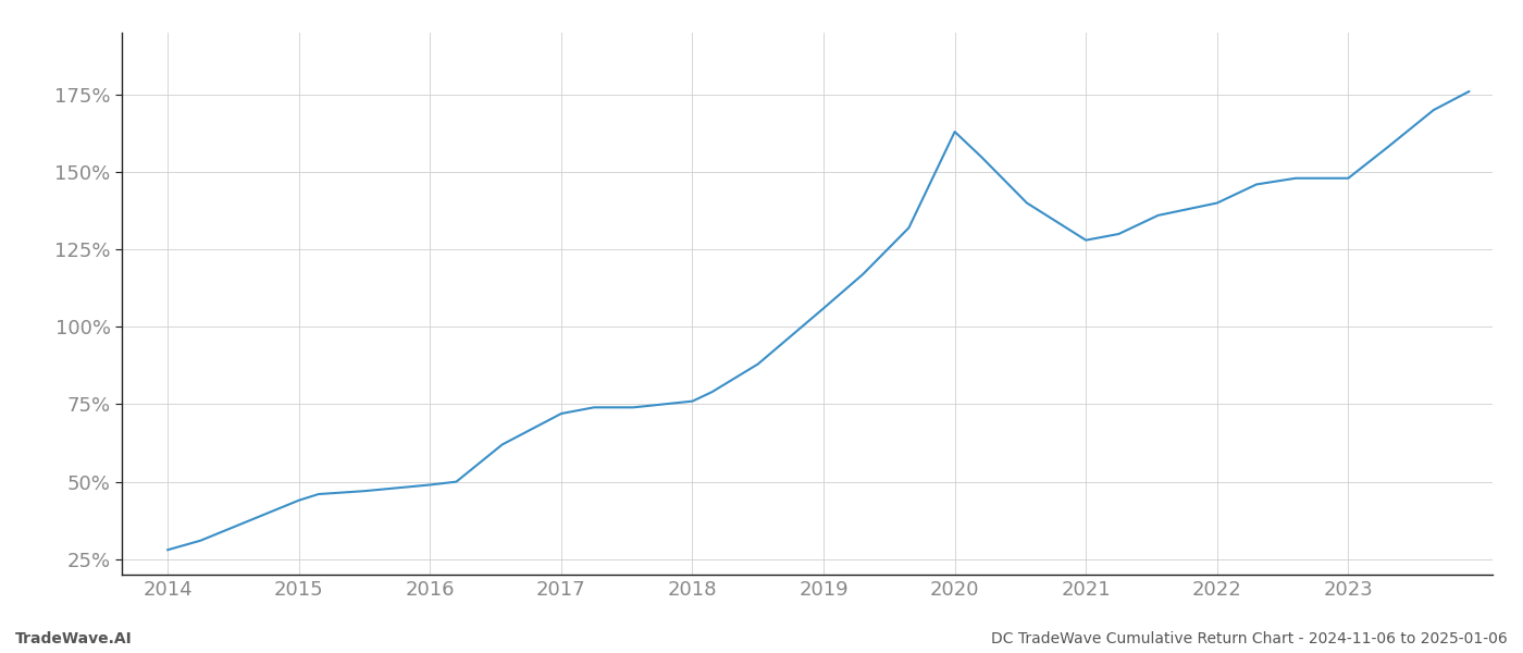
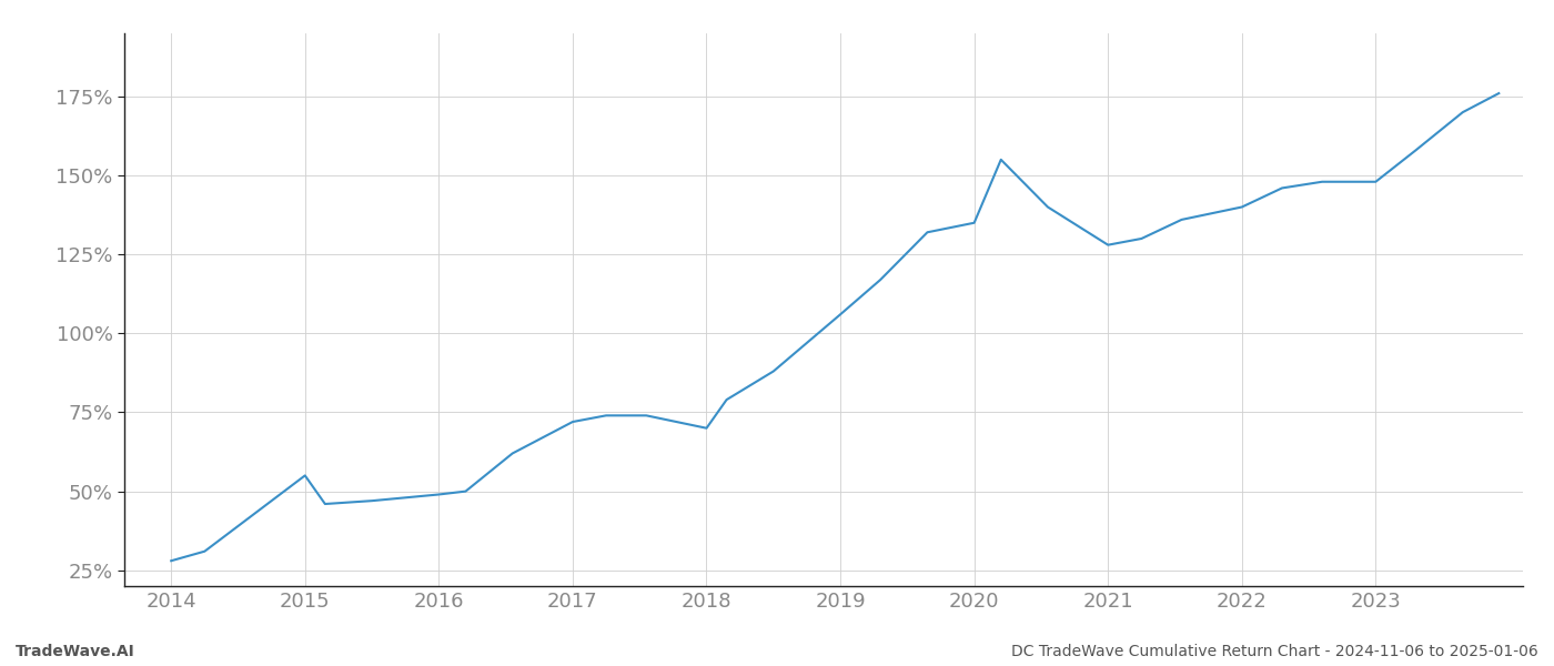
2015: 44% -> 55%
2018: 76% -> 70%
2020: 163% -> 135%
